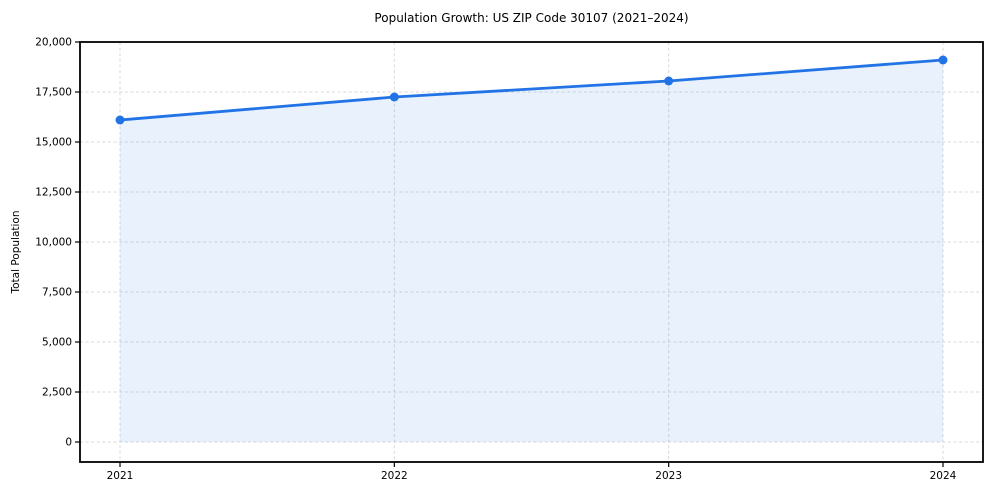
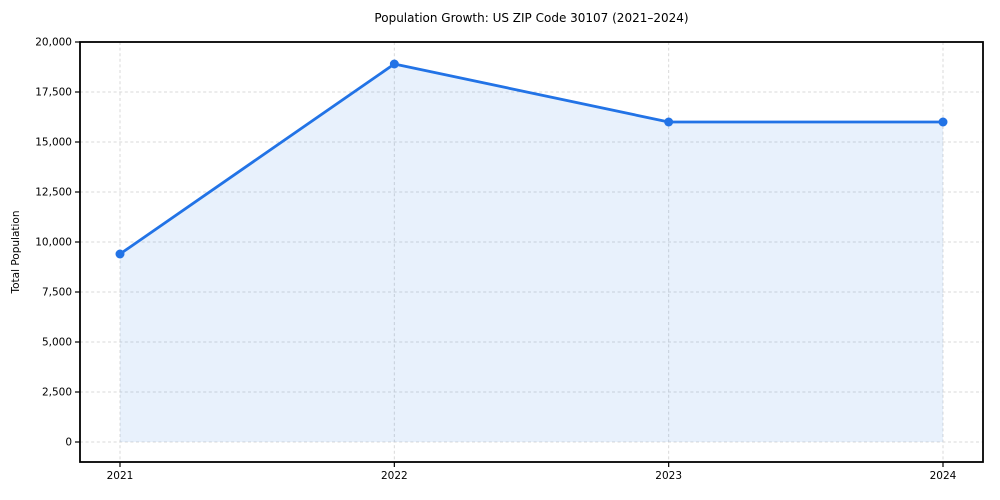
2021: 16100 -> 9400
2022: 17200 -> 18900
2023: 18000 -> 16000
2024: 19100 -> 16000
